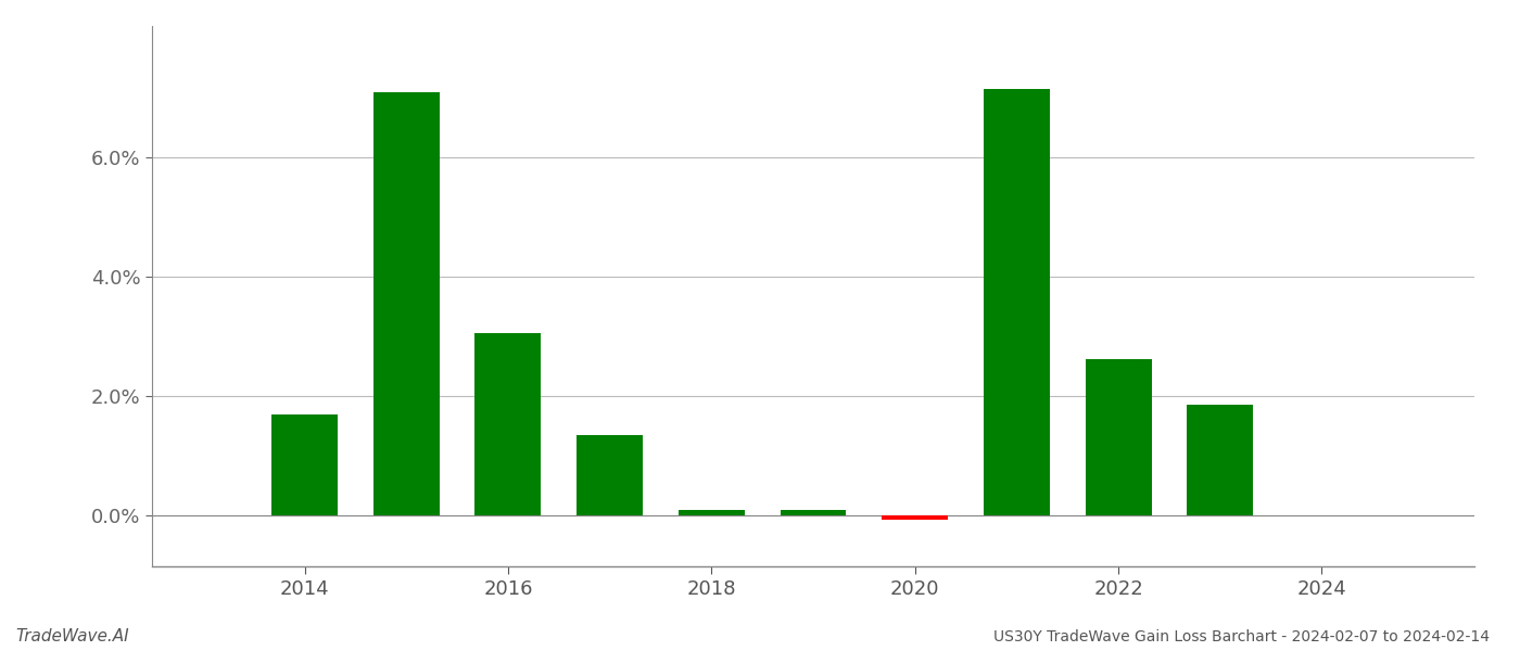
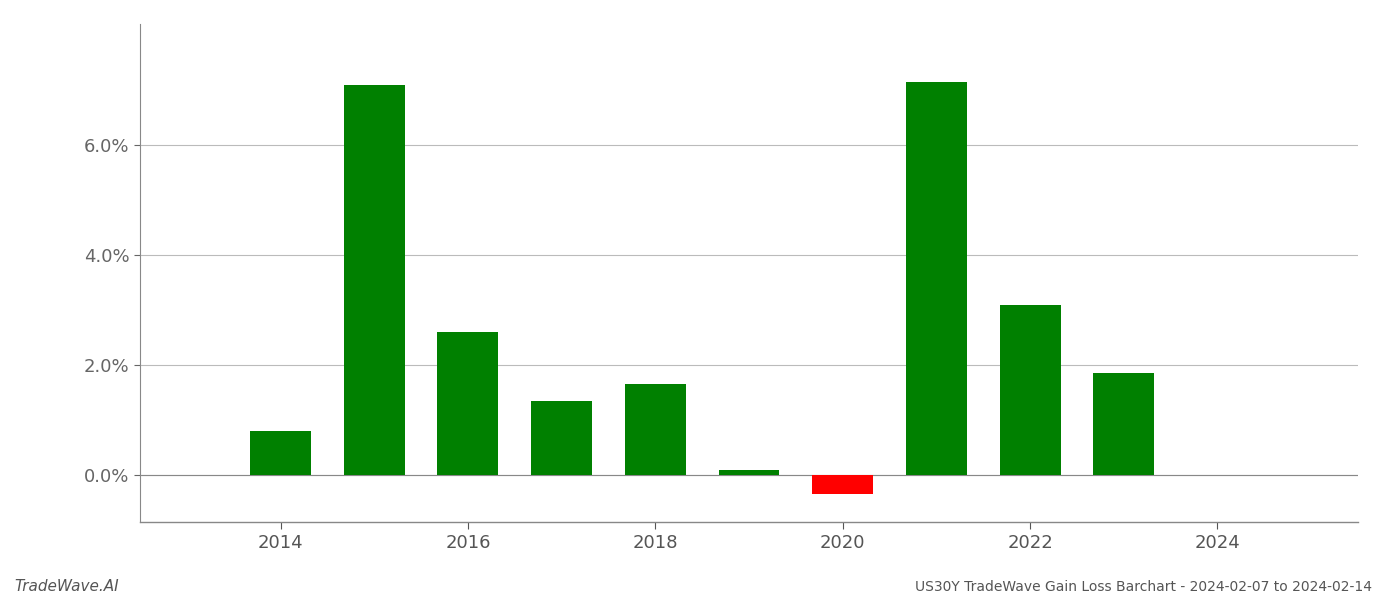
2014: 1.70% -> 0.80%
2016: 3.06% -> 2.60%
2018: 0.10% -> 1.65%
2020: -0.06% -> -0.35%
2022: 2.62% -> 3.10%
